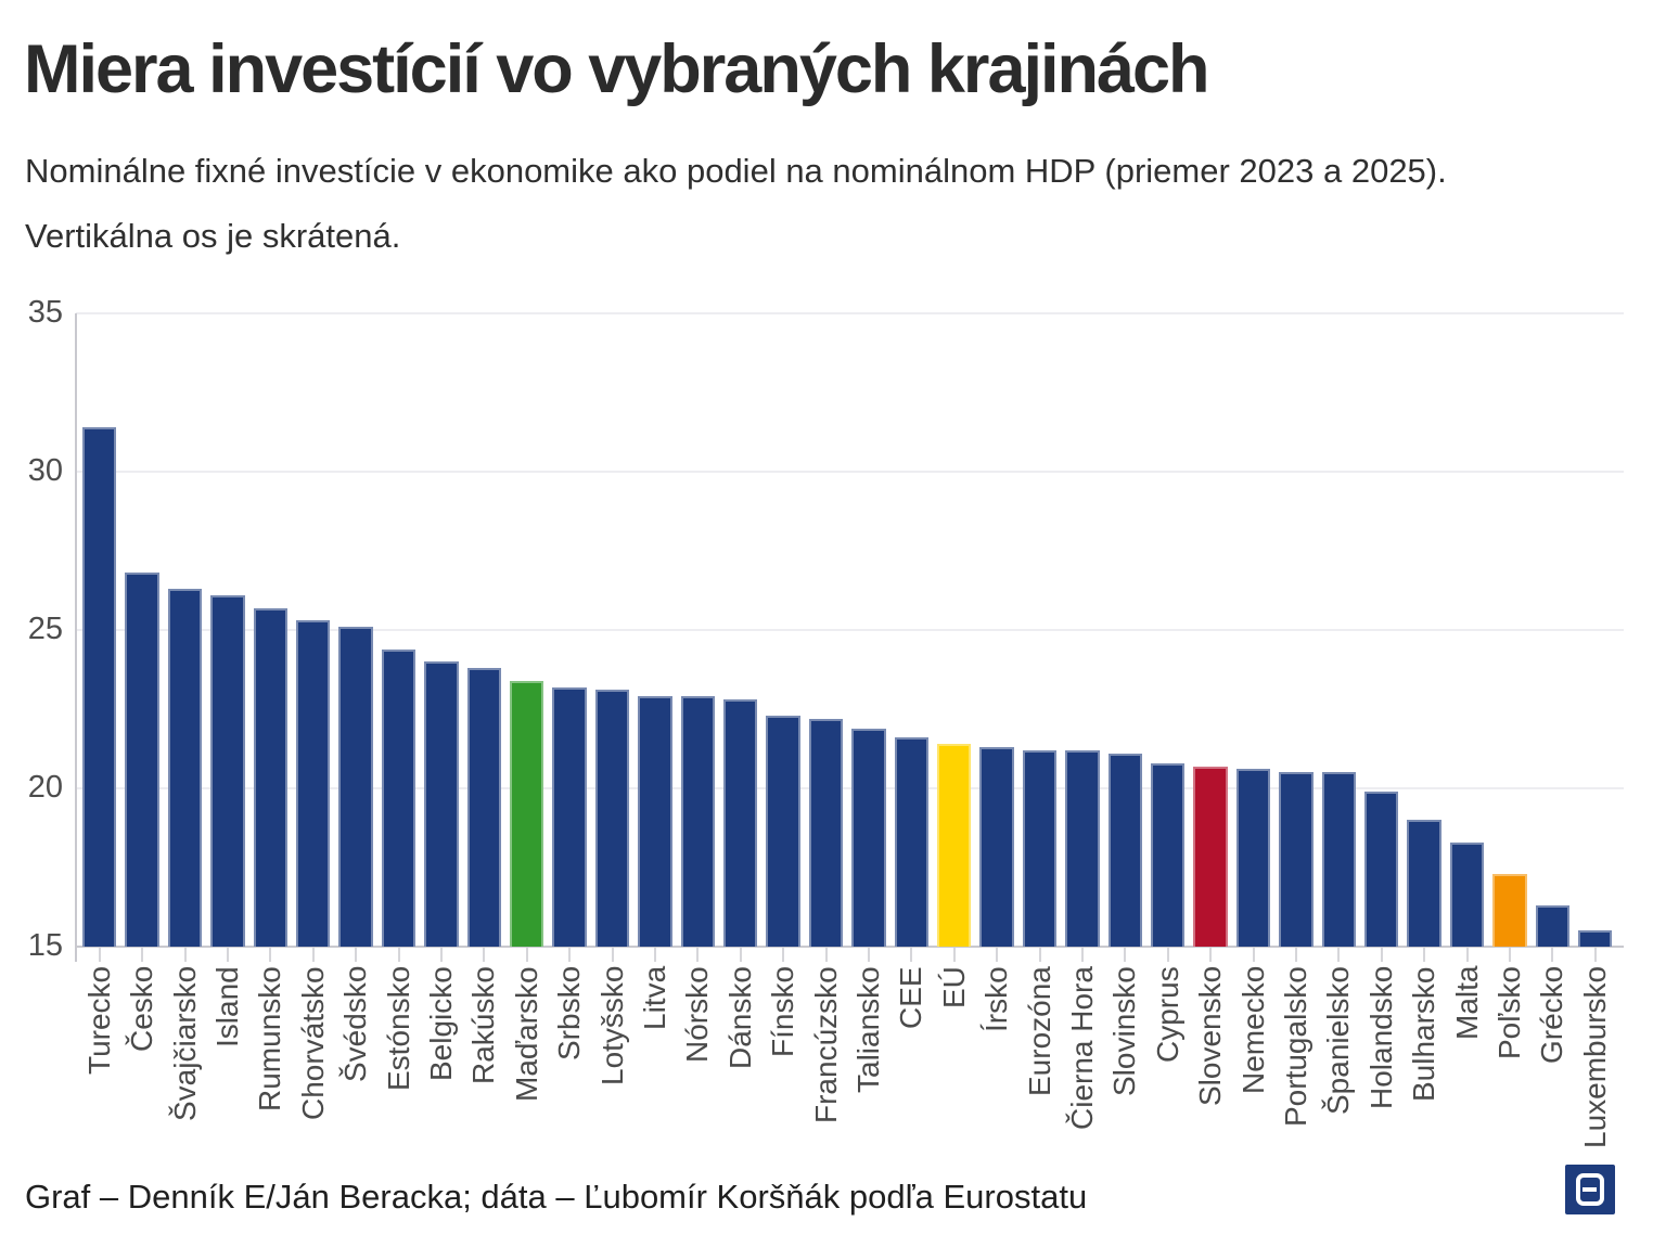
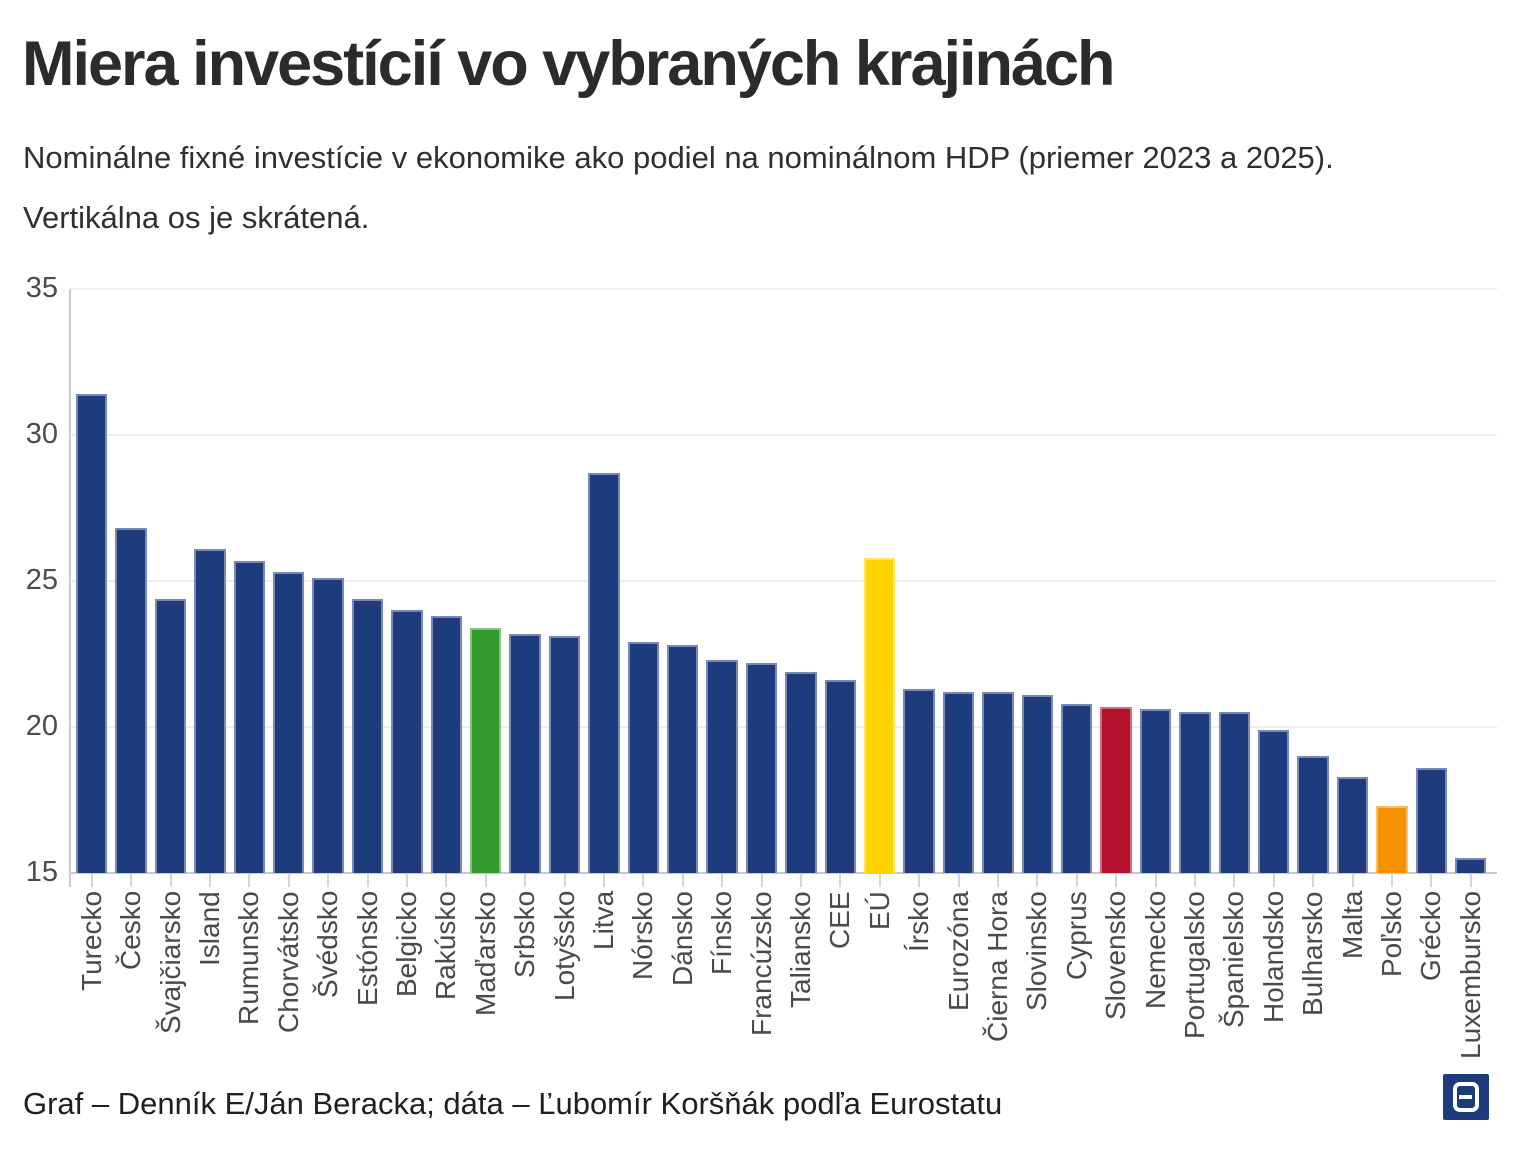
Švajčiarsko: 26.3 -> 24.4
Litva: 22.9 -> 28.7
EÚ: 21.4 -> 25.8
Grécko: 16.3 -> 18.6
